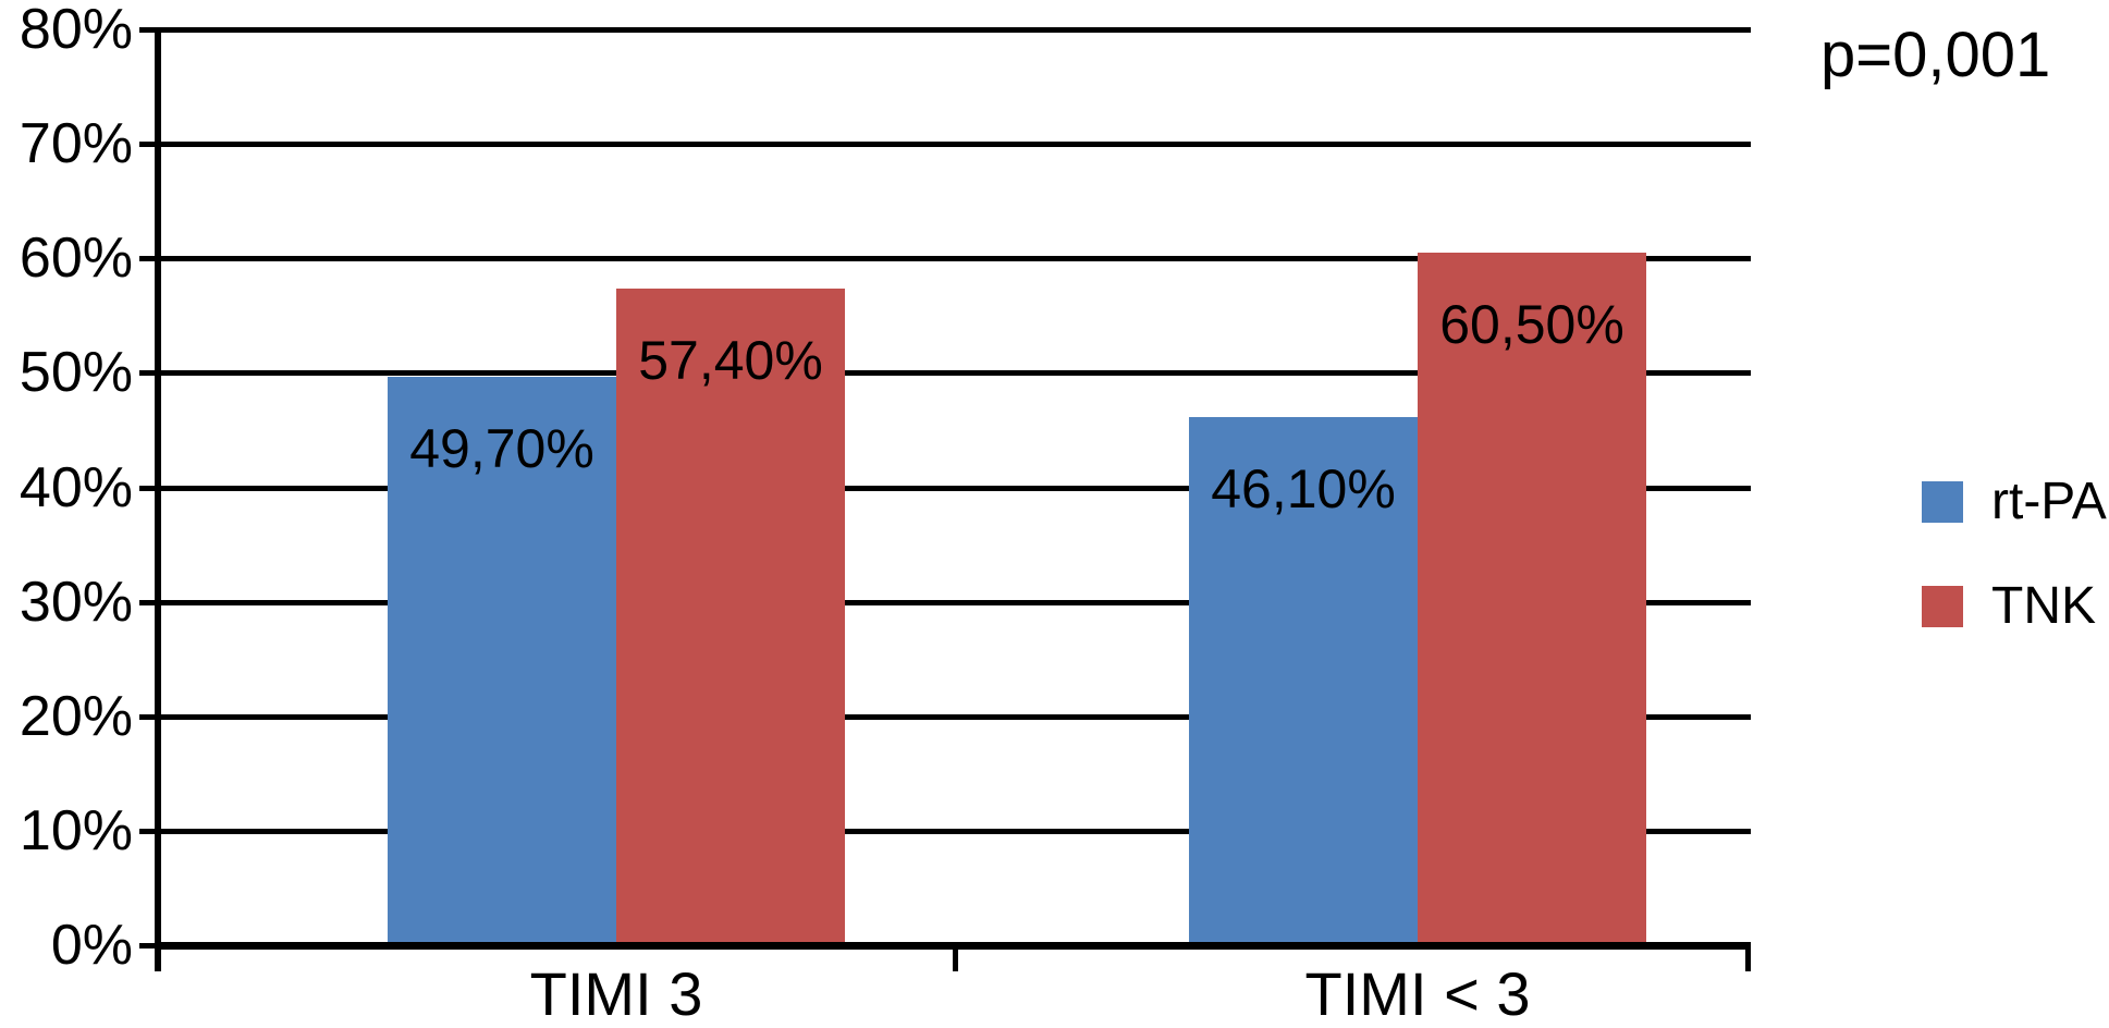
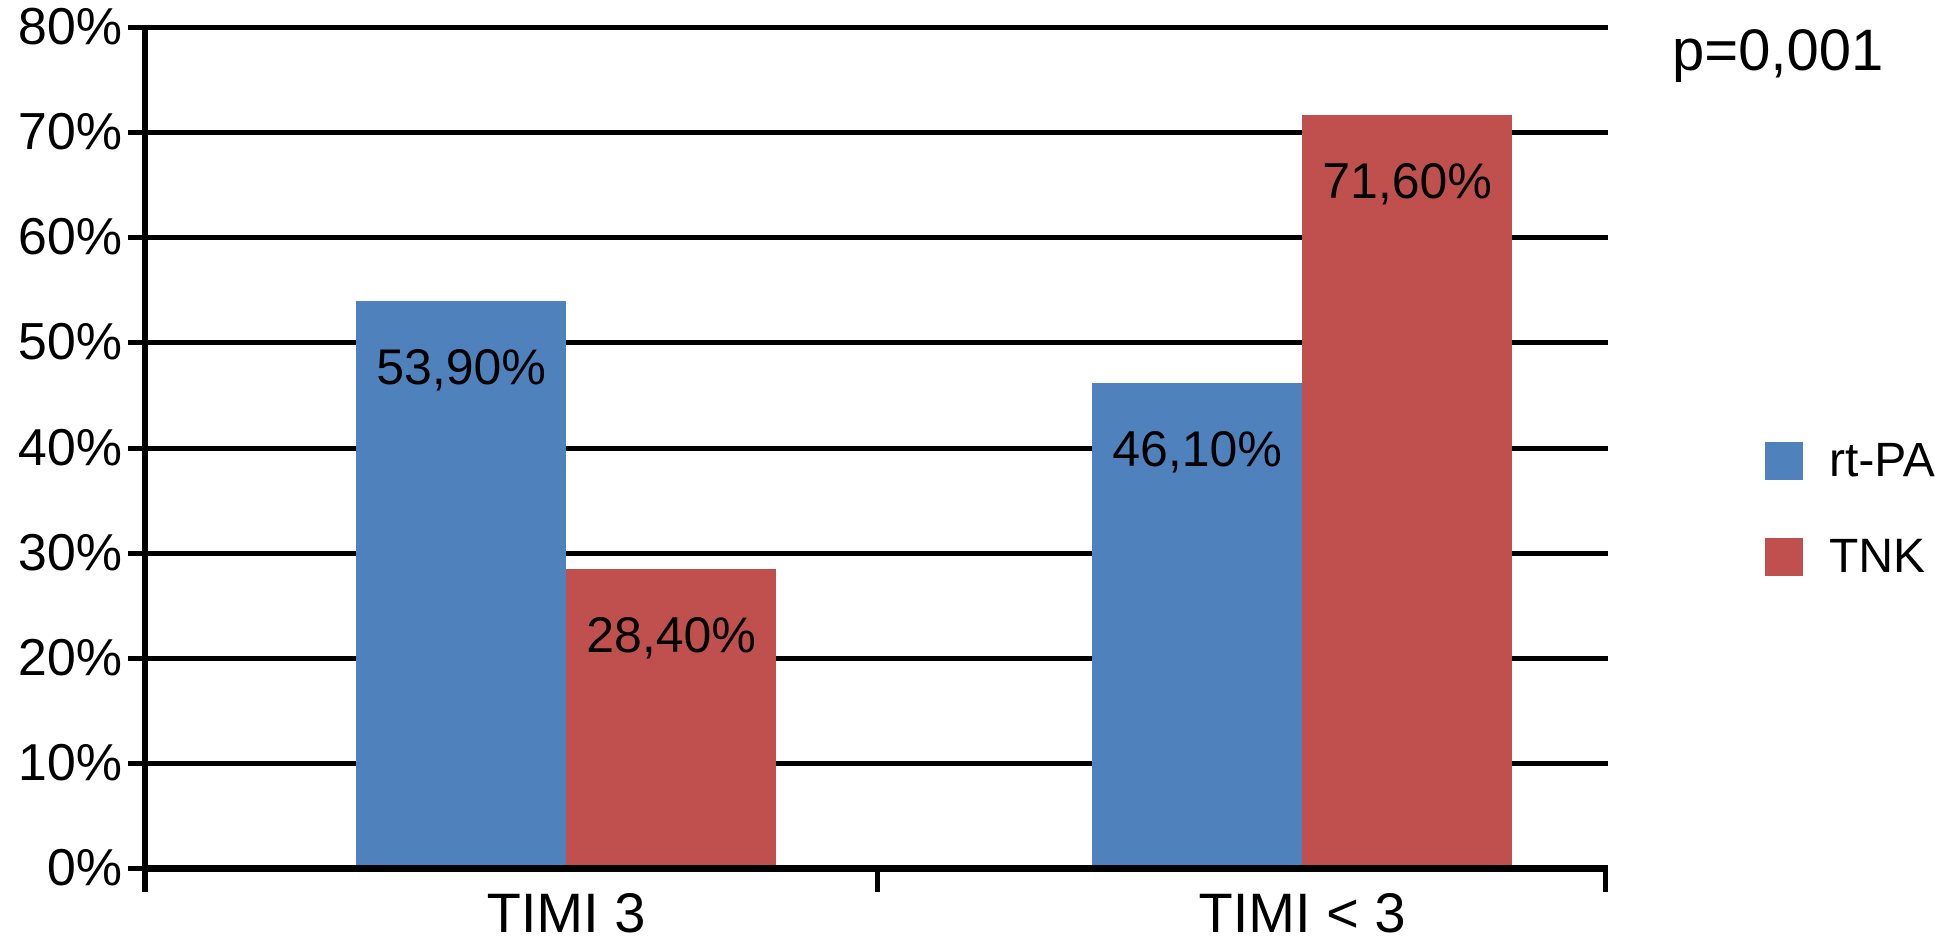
rt-PA/TIMI 3: 49,70% -> 53,90%
TNK/TIMI 3: 57,40% -> 28,40%
TNK/TIMI < 3: 60,50% -> 71,60%
